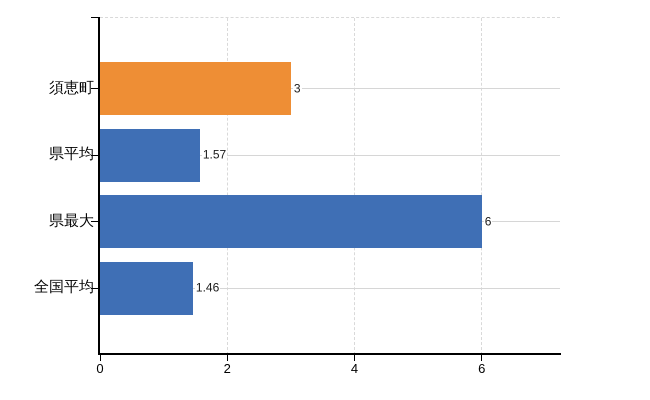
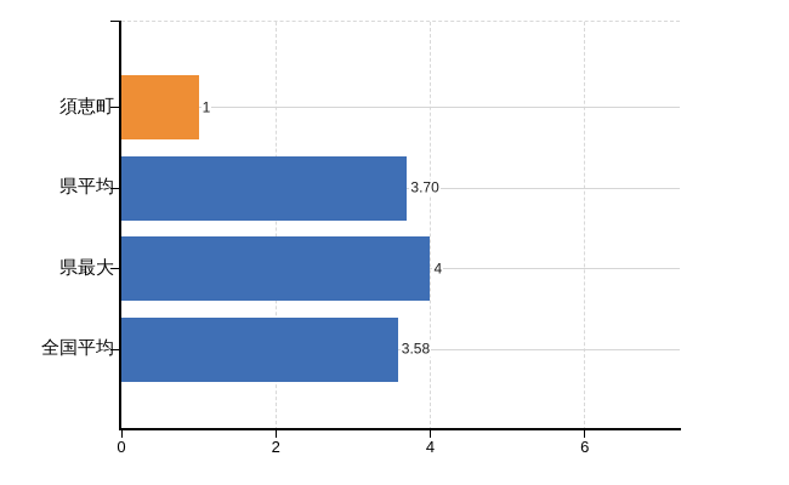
須恵町: 3 -> 1
県平均: 1.57 -> 3.70
県最大: 6 -> 4
全国平均: 1.46 -> 3.58
